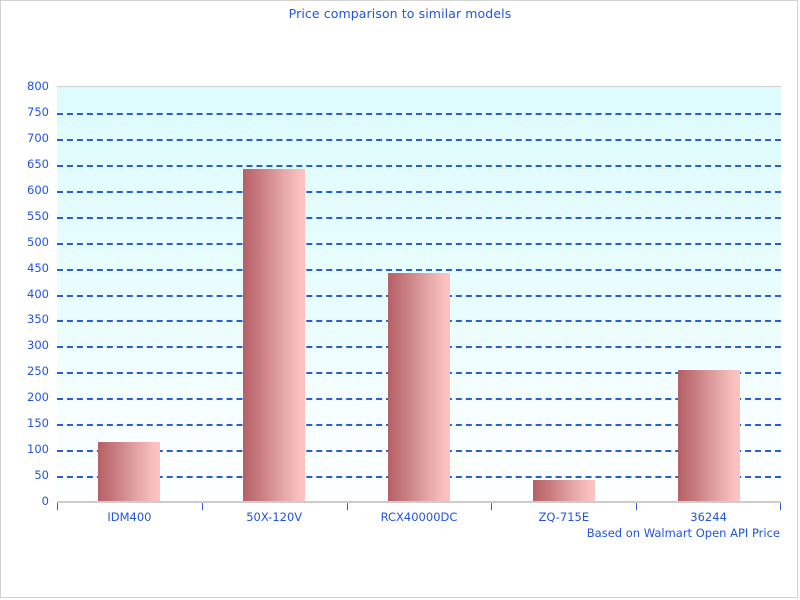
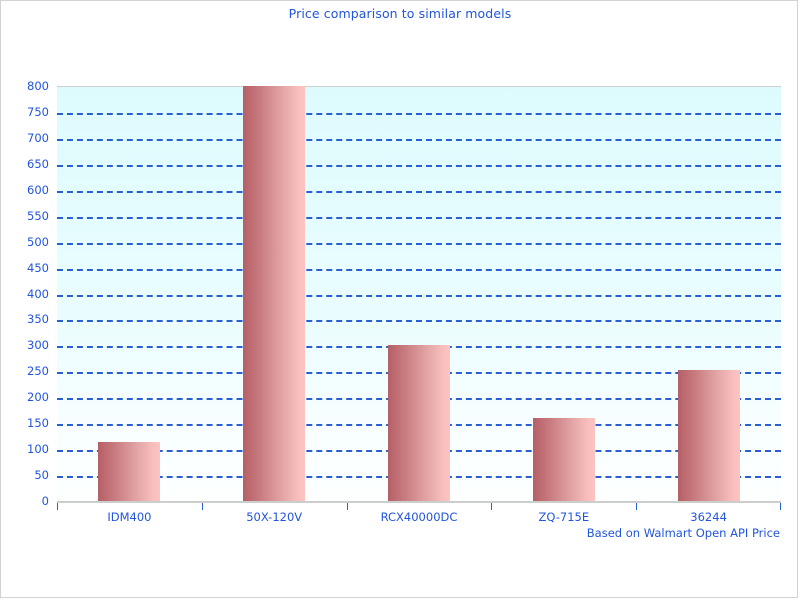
50X-120V: 640 -> 800
RCX40000DC: 440 -> 300
ZQ-715E: 40 -> 160
